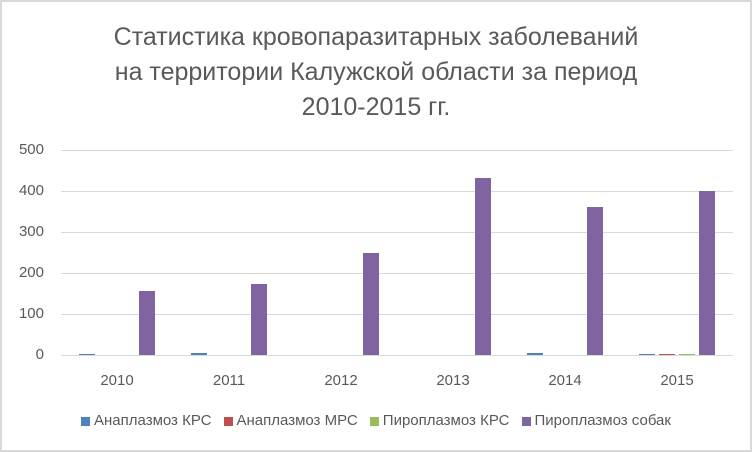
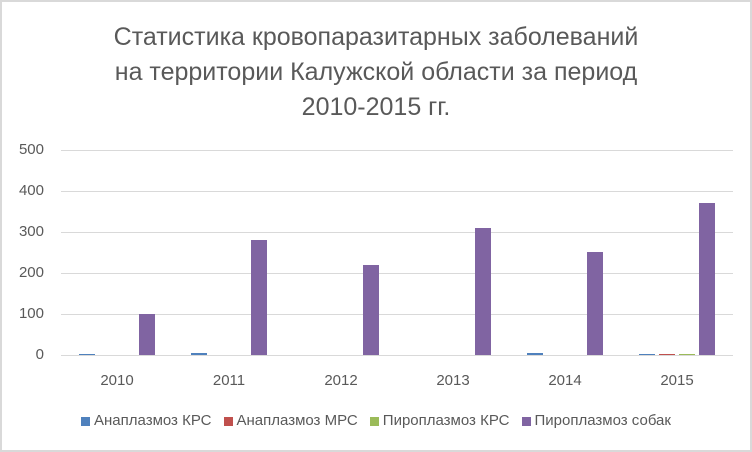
Пироплазмоз собак/2010: 160 -> 100
Пироплазмоз собак/2011: 170 -> 280
Пироплазмоз собак/2012: 250 -> 220
Пироплазмоз собак/2013: 430 -> 310
Пироплазмоз собак/2014: 360 -> 250
Пироплазмоз собак/2015: 400 -> 370
